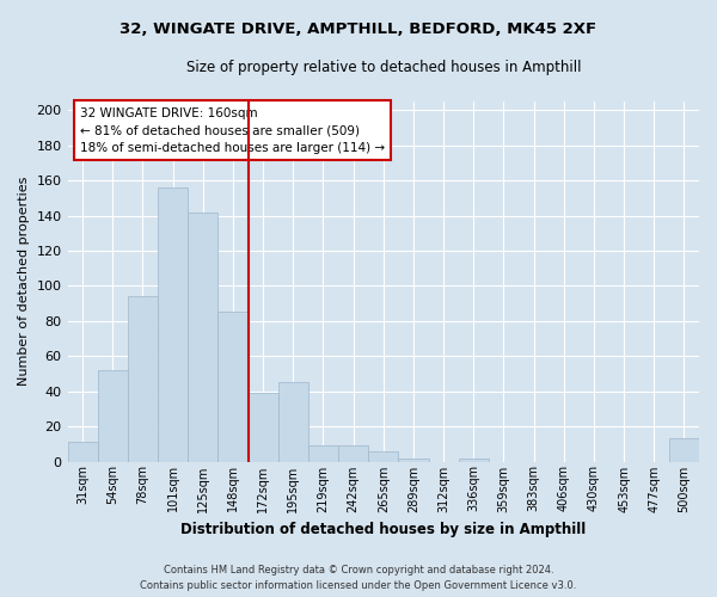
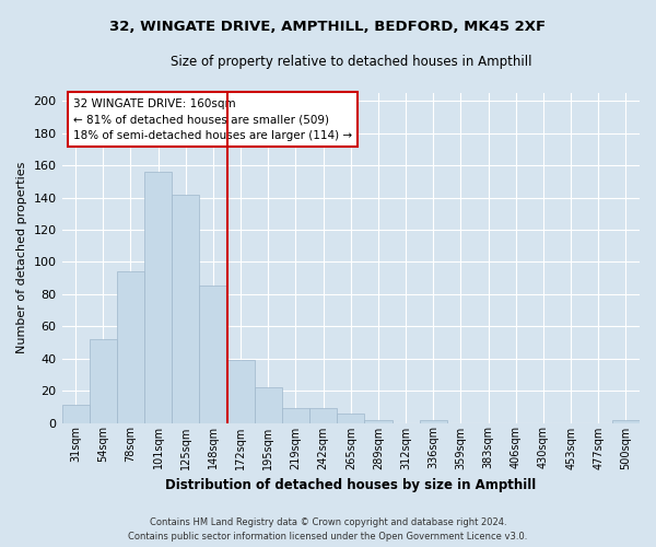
195sqm: 45 -> 22
500sqm: 13 -> 2
